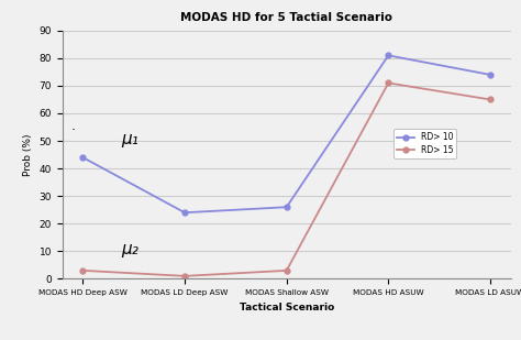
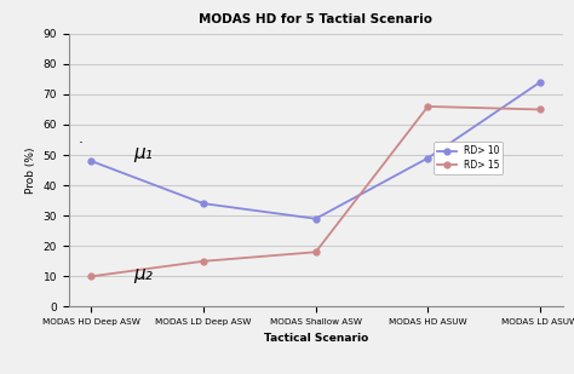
RD> 10/MODAS HD Deep ASW: 44 -> 48
RD> 15/MODAS HD Deep ASW: 3 -> 10
RD> 10/MODAS LD Deep ASW: 24 -> 34
RD> 15/MODAS LD Deep ASW: 1 -> 15
RD> 10/MODAS Shallow ASW: 26 -> 29
RD> 15/MODAS Shallow ASW: 3 -> 18
RD> 10/MODAS HD ASUW: 81 -> 49
RD> 15/MODAS HD ASUW: 71 -> 66
